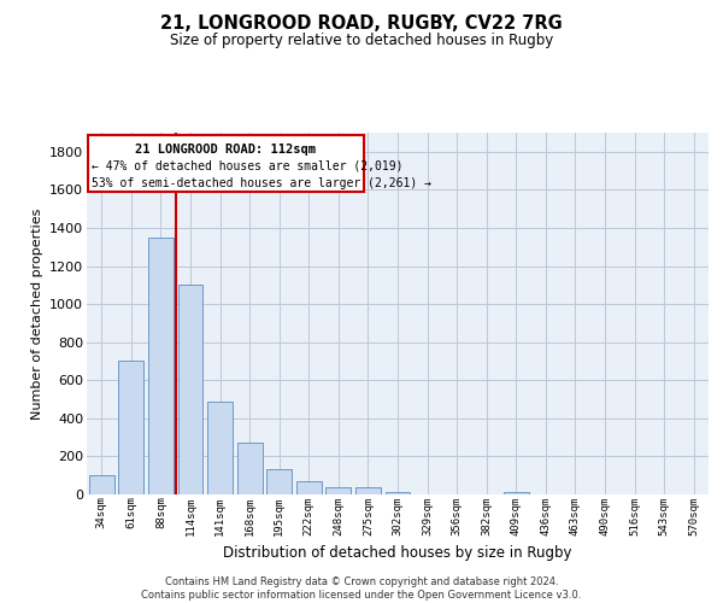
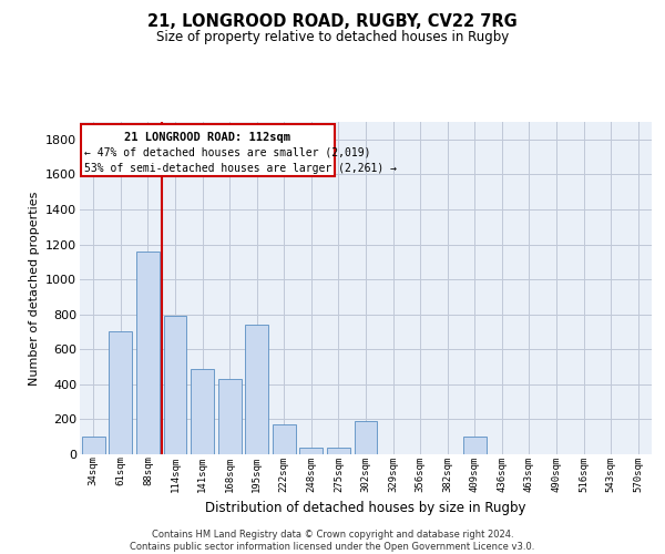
88sqm: 1350 -> 1160
114sqm: 1100 -> 790
168sqm: 270 -> 430
195sqm: 140 -> 740
222sqm: 70 -> 170
302sqm: 20 -> 190
409sqm: 20 -> 100
